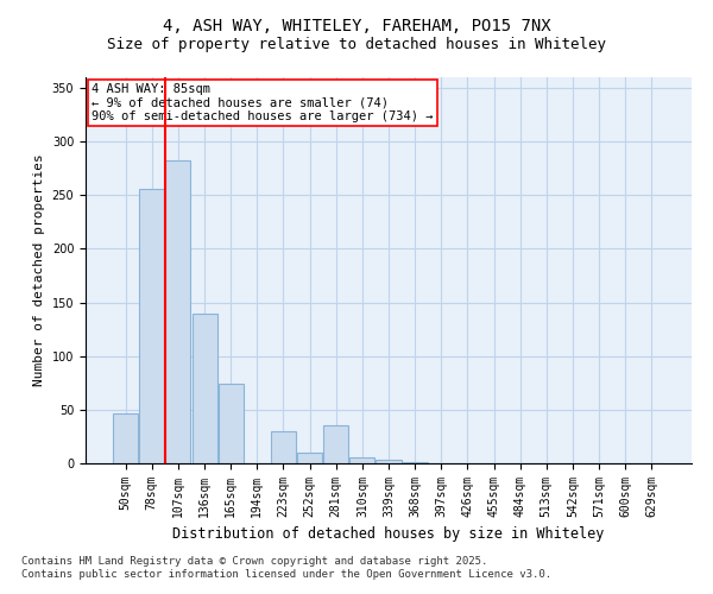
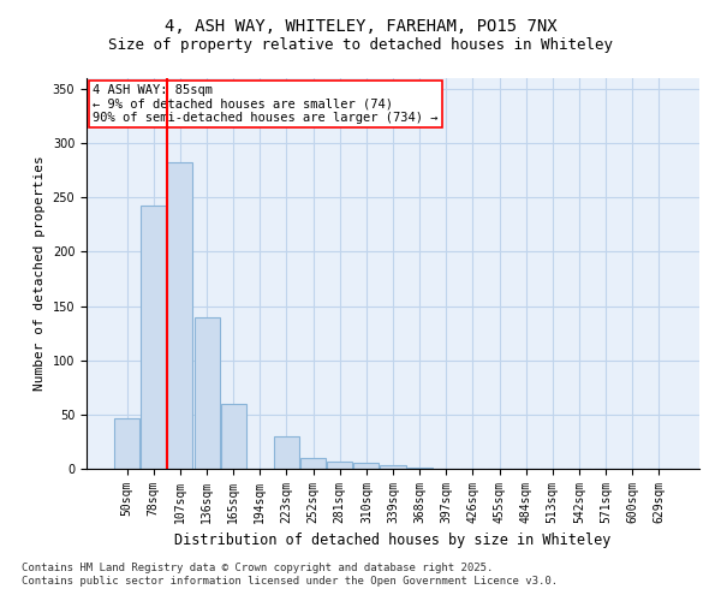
78sqm: 256 -> 243
165sqm: 74 -> 60
281sqm: 36 -> 7
